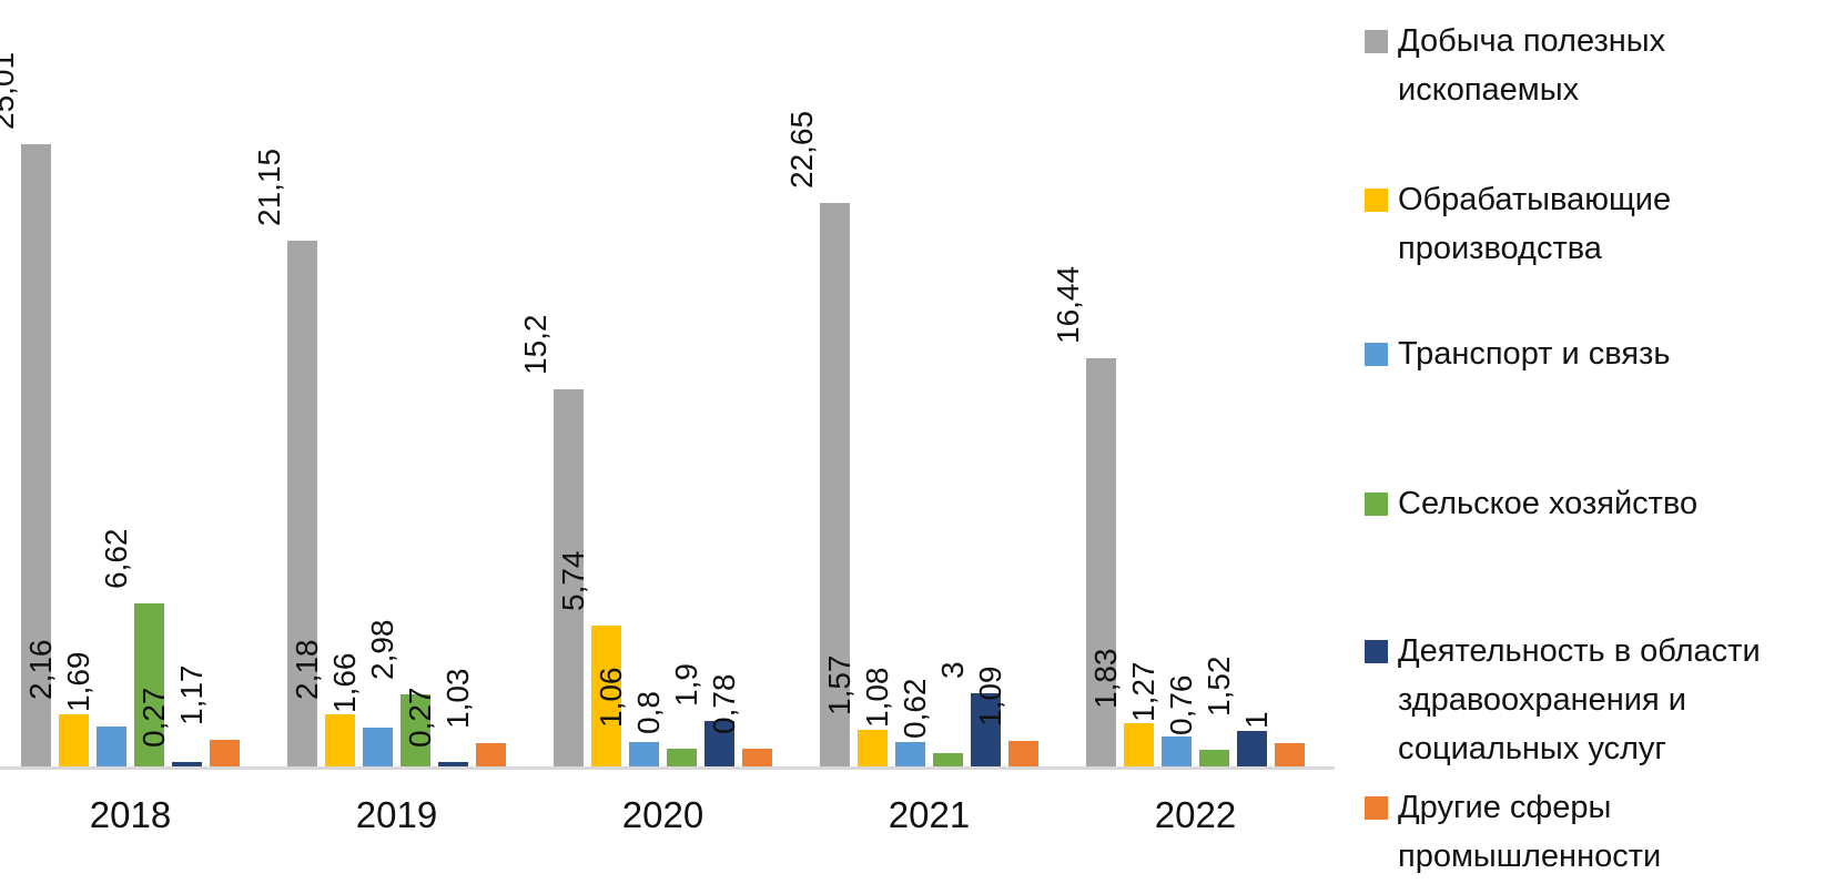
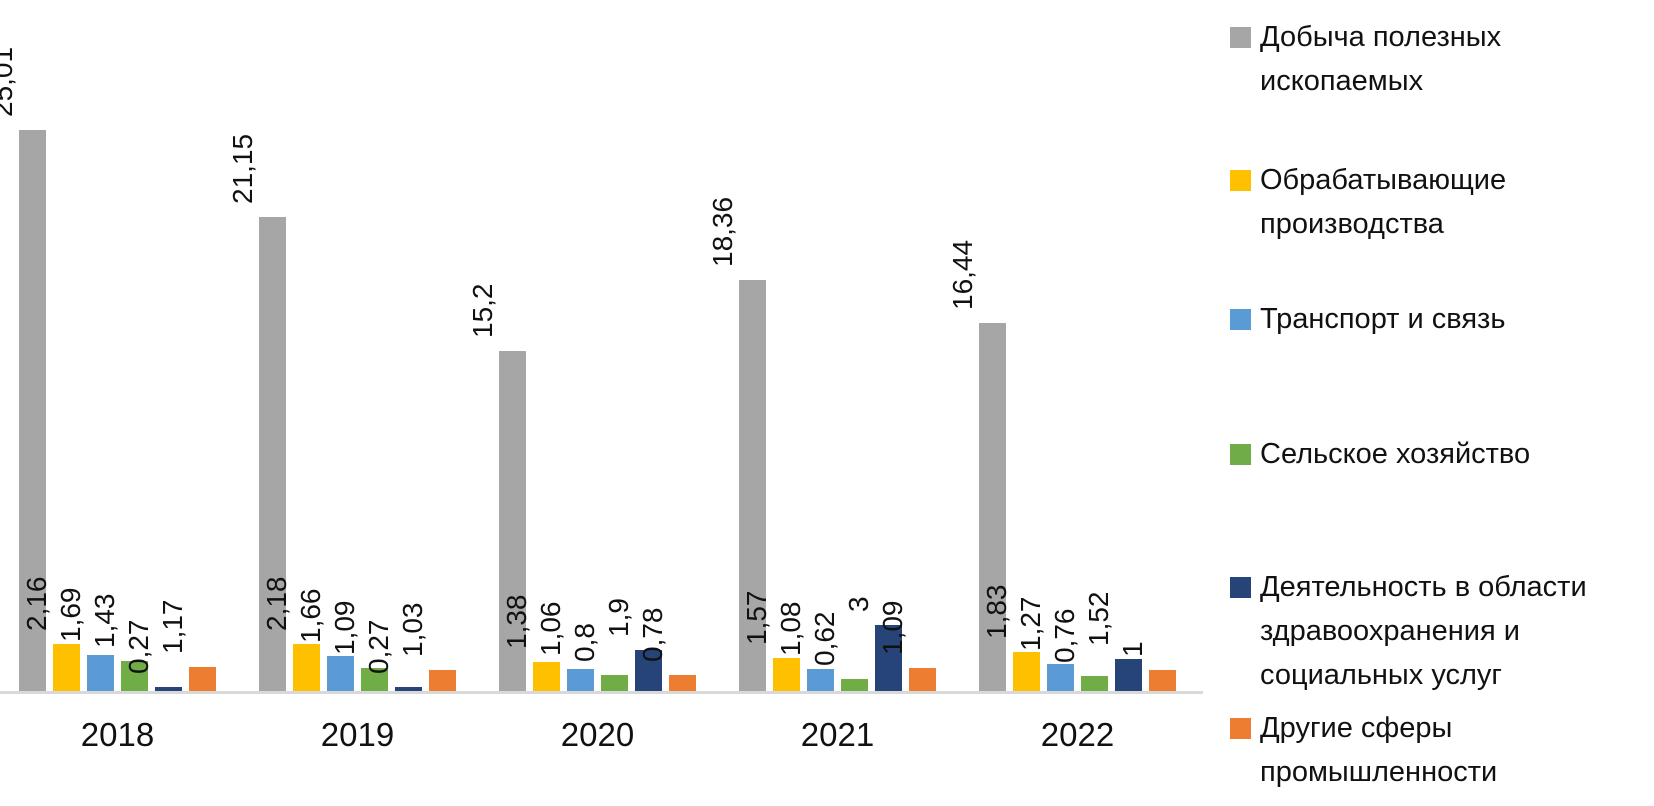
Сельское хозяйство/2018: 6,62 -> 1,43
Сельское хозяйство/2019: 2,98 -> 1,09
Обрабатывающие производства/2020: 5,74 -> 1,38
Добыча полезных ископаемых/2021: 22,65 -> 18,36
